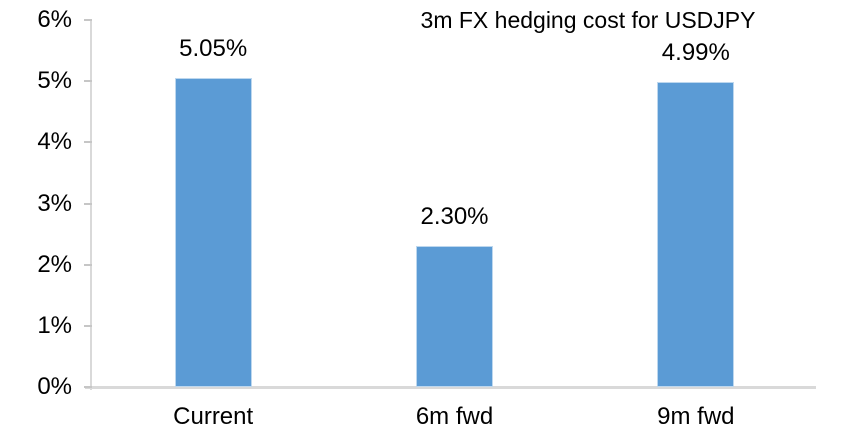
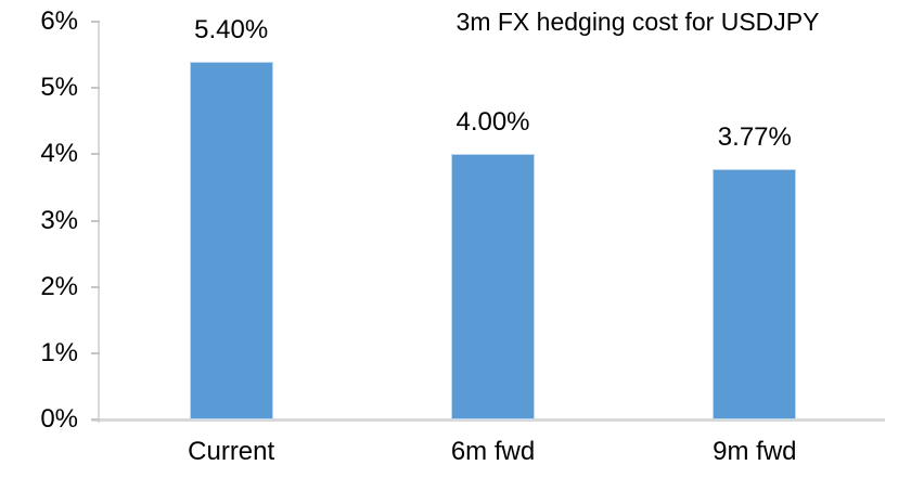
Current: 5.05% -> 5.40%
6m fwd: 2.30% -> 4.00%
9m fwd: 4.99% -> 3.77%
